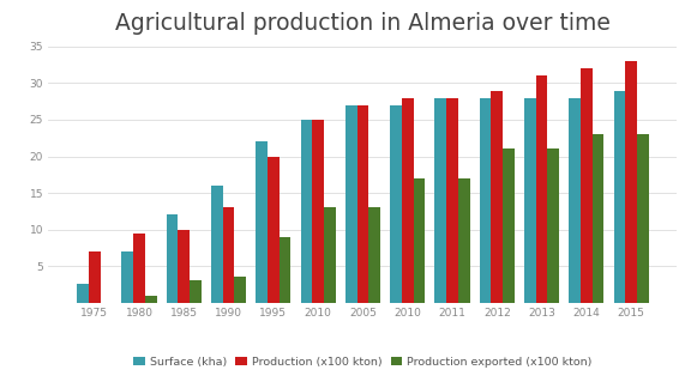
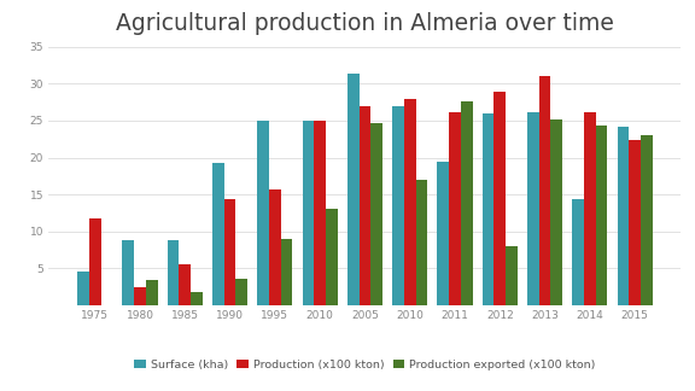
Surface (kha)/1975: 2.5 -> 4.6
Production (x100 kton)/1975: 7.0 -> 11.8
Surface (kha)/1980: 7.0 -> 8.8
Production (x100 kton)/1980: 9.5 -> 2.4
Production exported (x100 kton)/1980: 1.0 -> 3.4
Surface (kha)/1985: 12.0 -> 8.8
Production (x100 kton)/1985: 10.0 -> 5.6
Production exported (x100 kton)/1985: 3.0 -> 1.8
Surface (kha)/1990: 16.0 -> 19.2
Production (x100 kton)/1990: 13.0 -> 14.4
Surface (kha)/1995: 22.0 -> 25.0
Production (x100 kton)/1995: 20.0 -> 15.6
Surface (kha)/2005: 27.0 -> 31.4
Production exported (x100 kton)/2005: 13.0 -> 24.6
Surface (kha)/2011: 28.0 -> 19.4
Production (x100 kton)/2011: 28.0 -> 26.2
Production exported (x100 kton)/2011: 17.0 -> 27.6
Surface (kha)/2012: 28.0 -> 26.0
Production exported (x100 kton)/2012: 21.0 -> 8.0
Surface (kha)/2013: 28.0 -> 26.2
Production exported (x100 kton)/2013: 21.0 -> 25.2
Surface (kha)/2014: 28.0 -> 14.4
Production (x100 kton)/2014: 32.0 -> 26.2
Production exported (x100 kton)/2014: 23.0 -> 24.4
Surface (kha)/2015: 29.0 -> 24.2
Production (x100 kton)/2015: 33.0 -> 22.4
